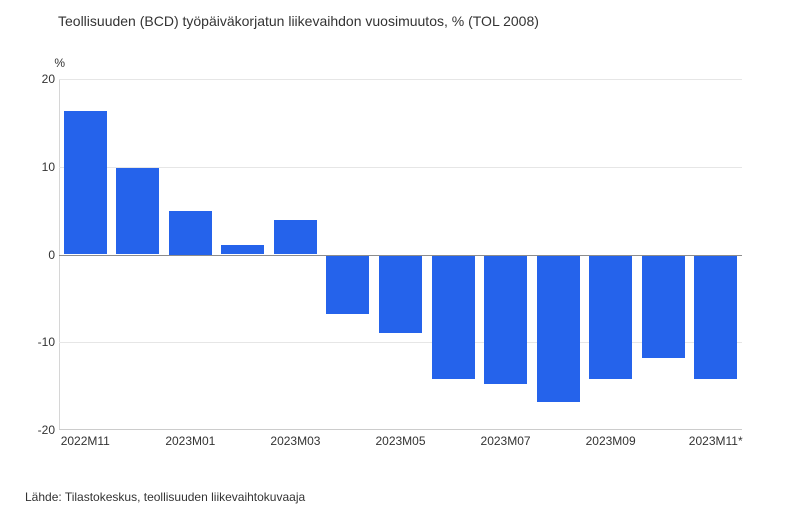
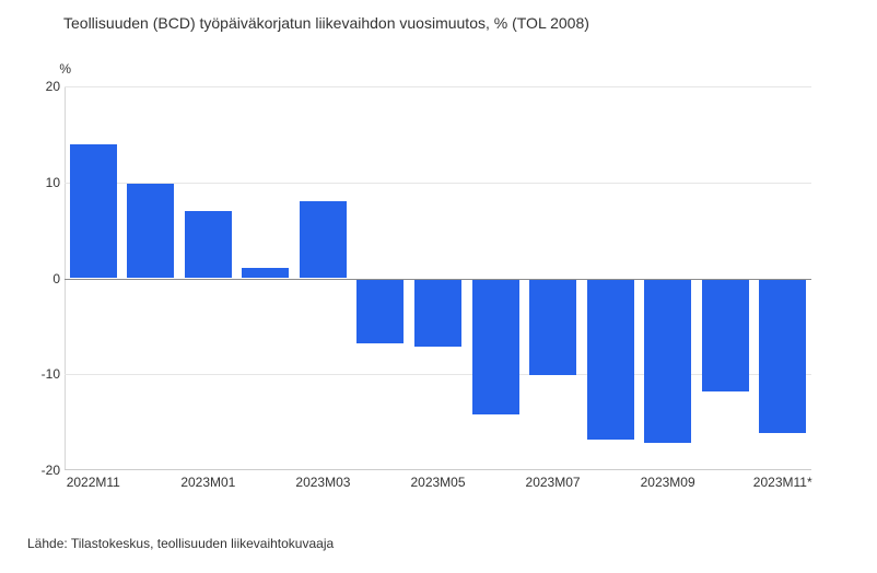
2022M11: 16 -> 14
2023M01: 5 -> 7
2023M03: 4 -> 8
2023M05: -9 -> -7
2023M07: -15 -> -10
2023M09: -14 -> -17
2023M11*: -14 -> -16
